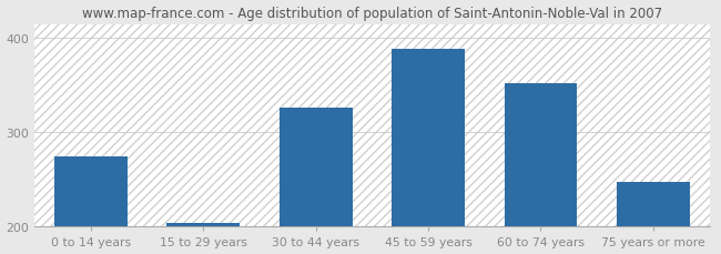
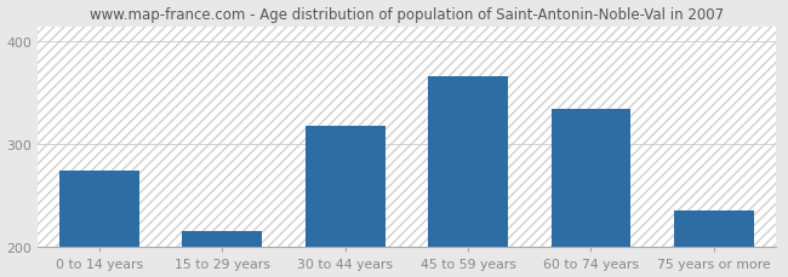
15 to 29 years: 204 -> 216
30 to 44 years: 326 -> 318
45 to 59 years: 388 -> 366
60 to 74 years: 352 -> 334
75 years or more: 248 -> 236
